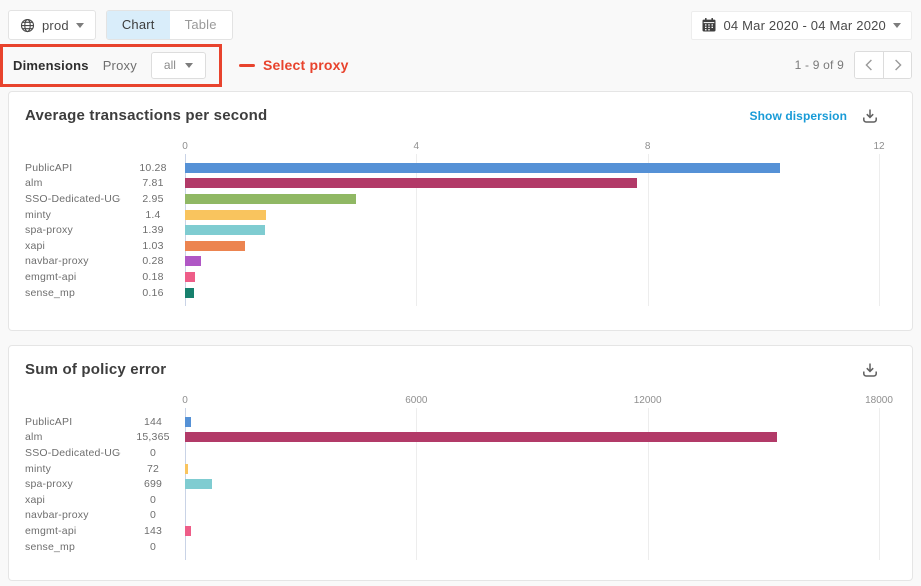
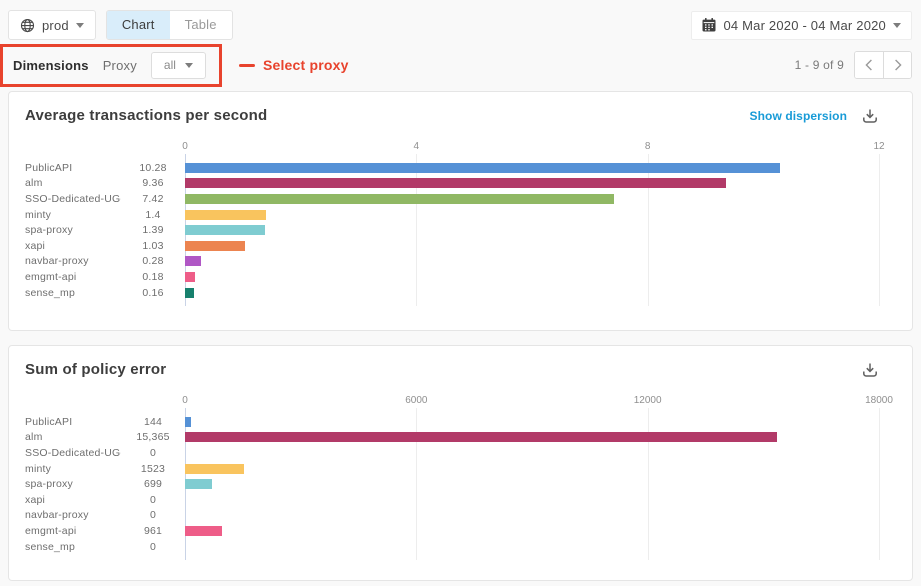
Average transactions per second/alm: 7.81 -> 9.36
Average transactions per second/SSO-Dedicated-UG-Pr...: 2.95 -> 7.42
Sum of policy error/minty: 72 -> 1523
Sum of policy error/emgmt-api: 143 -> 961
